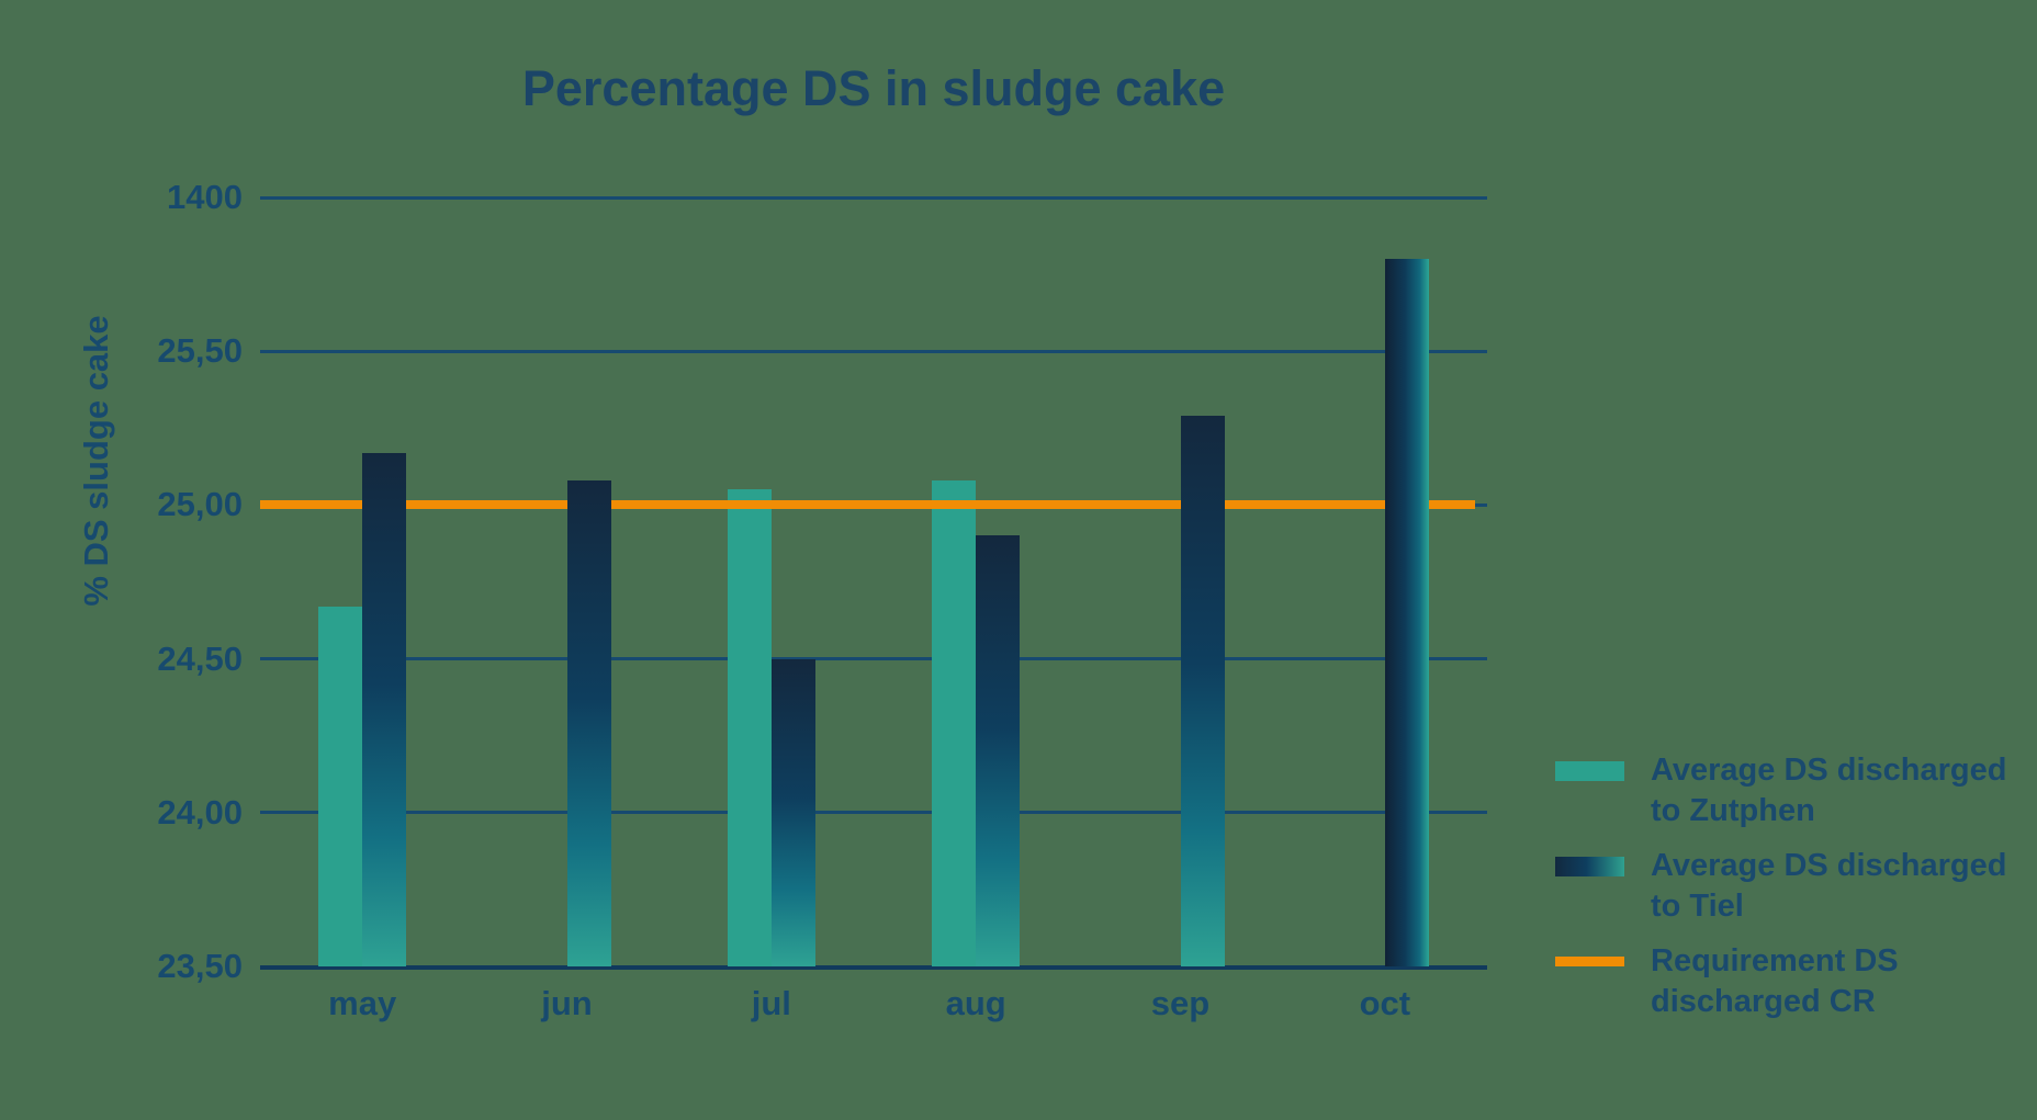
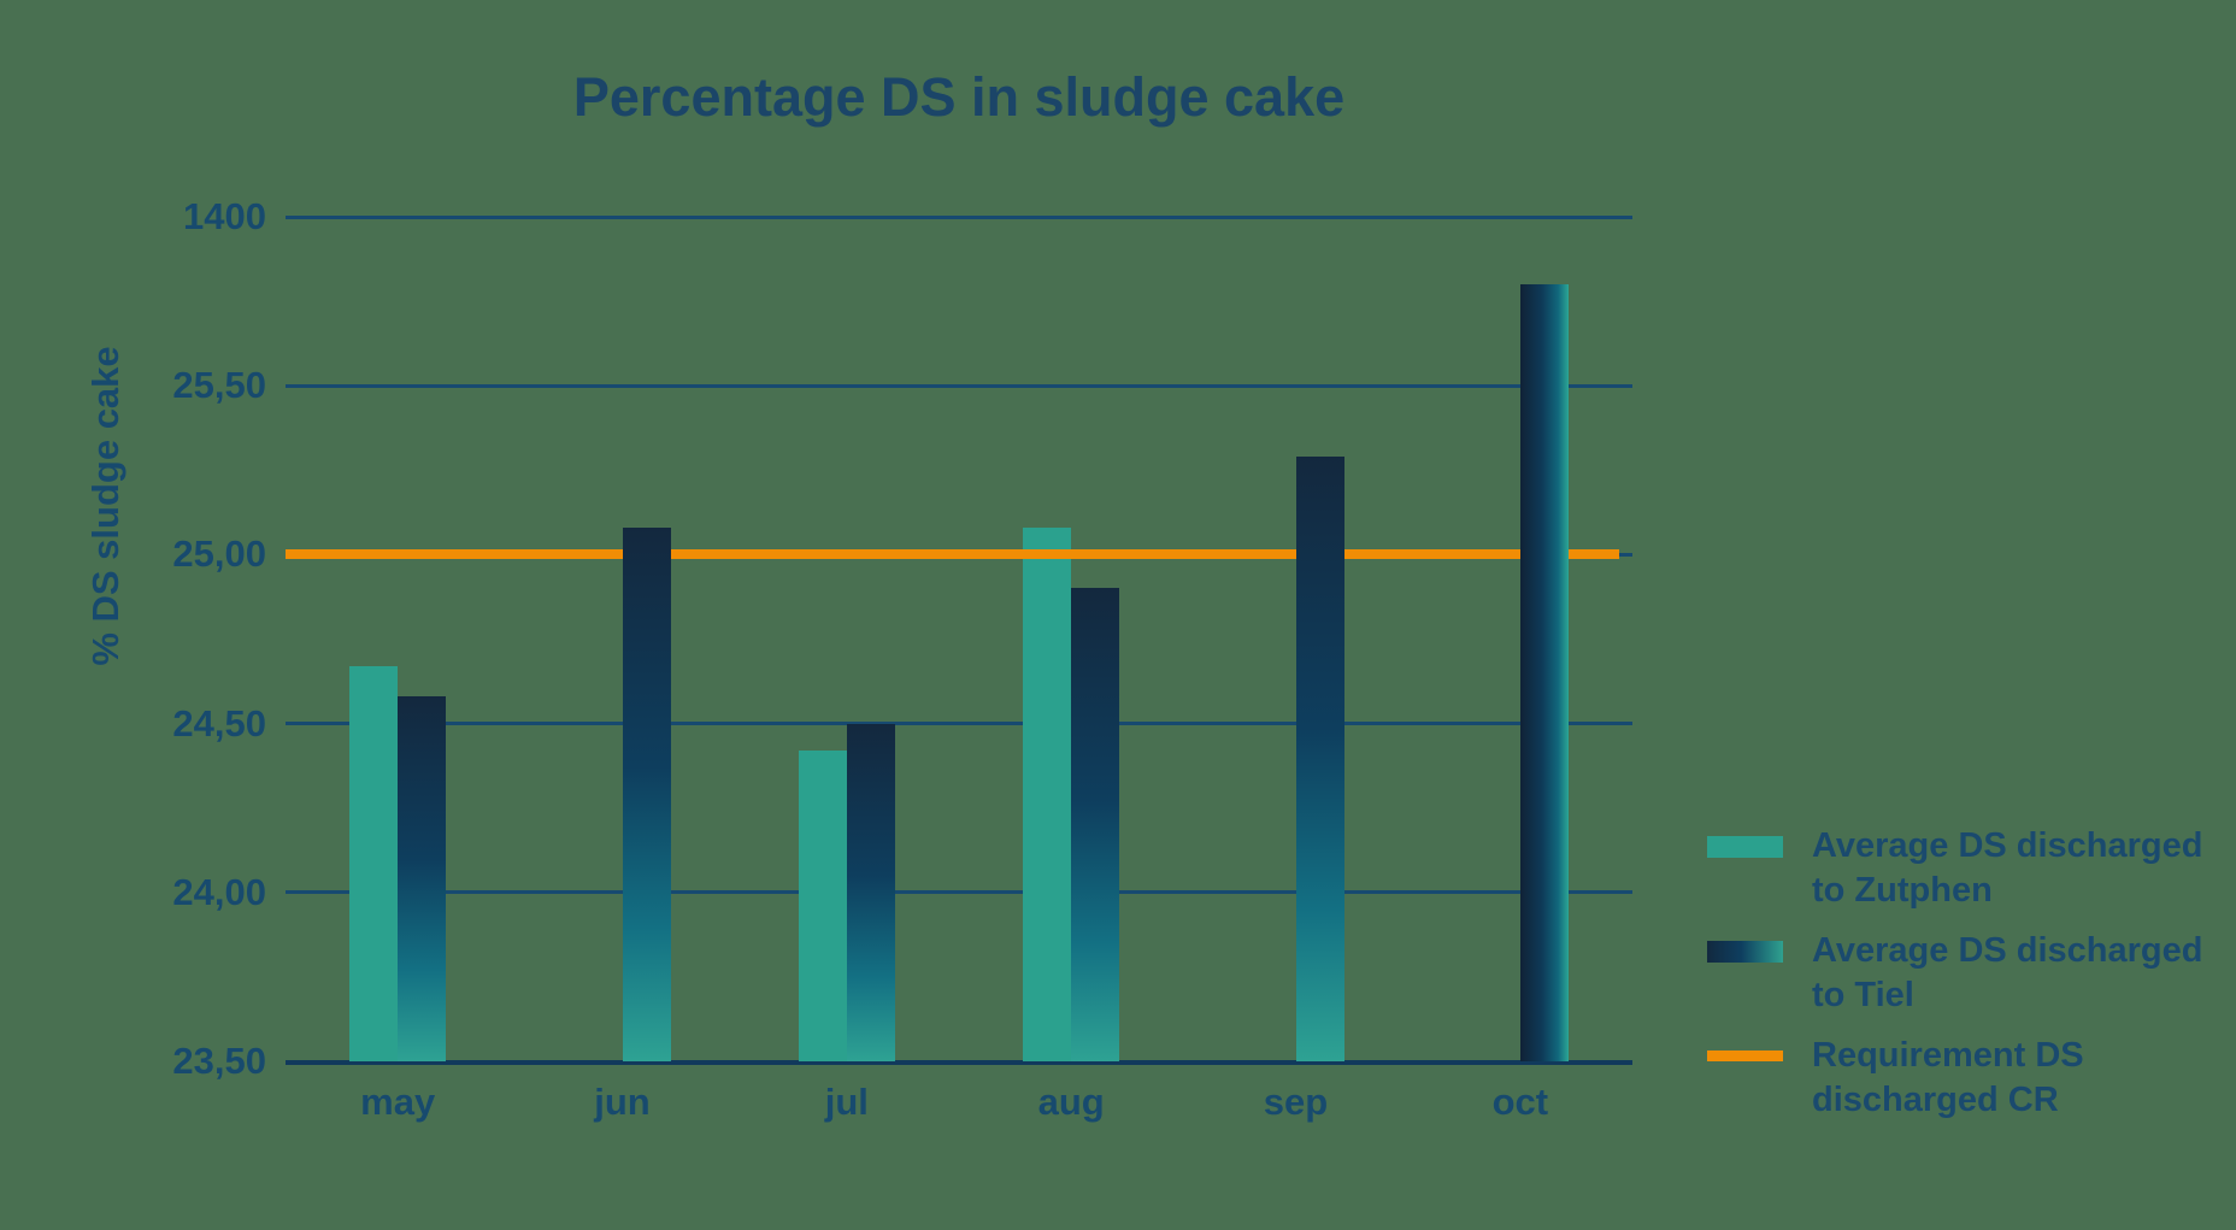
Average DS discharged to Tiel/may: 25,17 -> 24,58
Average DS discharged to Zutphen/jul: 25,05 -> 24,42
